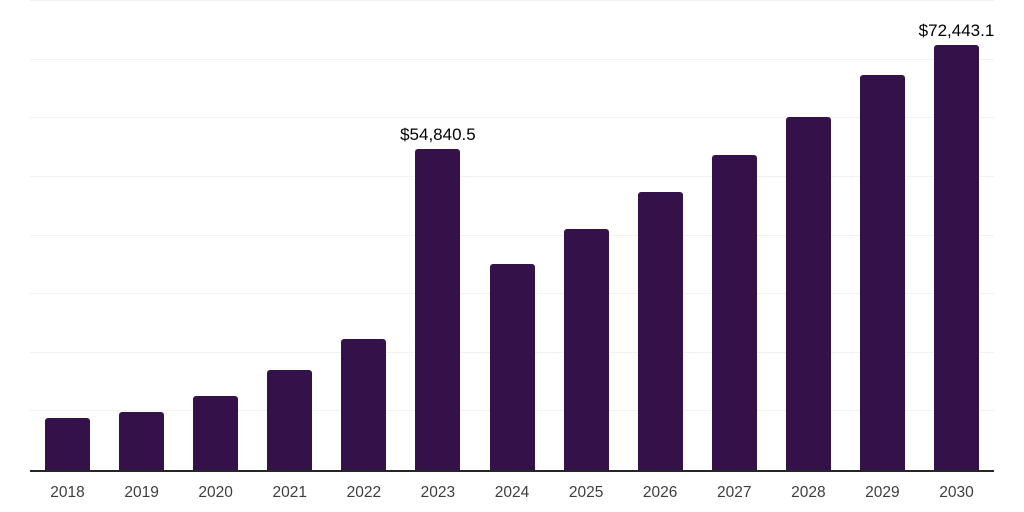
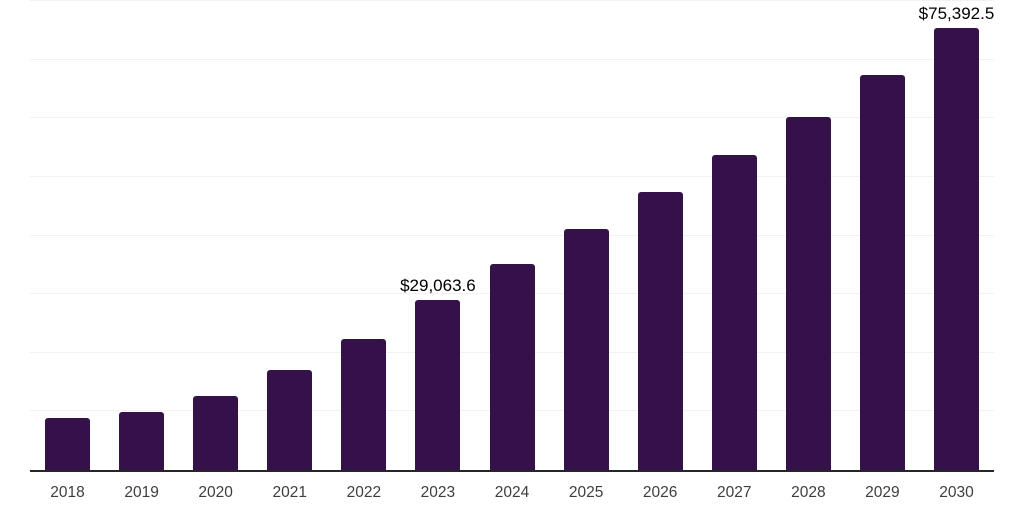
2023: $54,840.5 -> $29,063.6
2030: $72,443.1 -> $75,392.5
